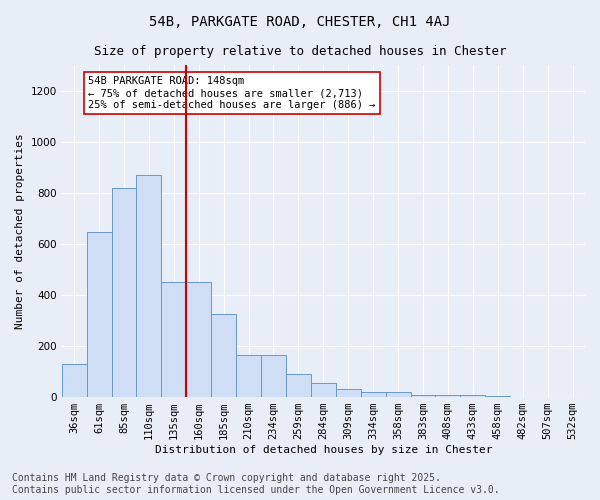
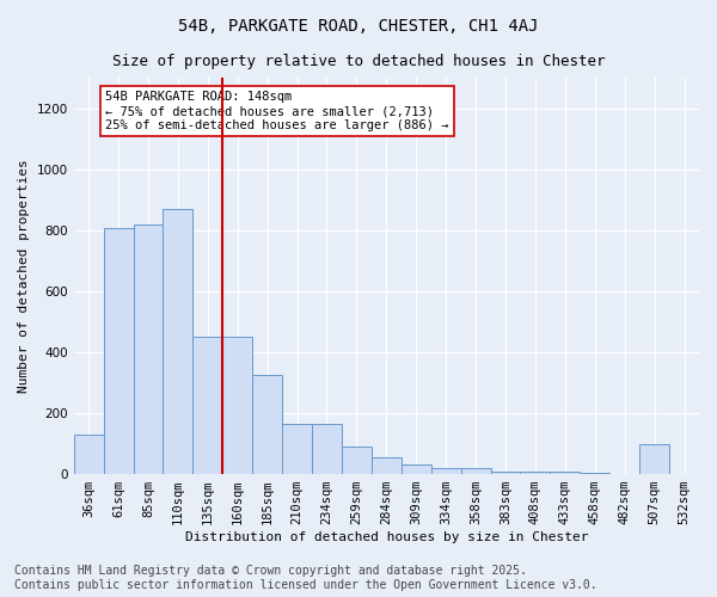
61sqm: 645 -> 805
507sqm: 2 -> 100
